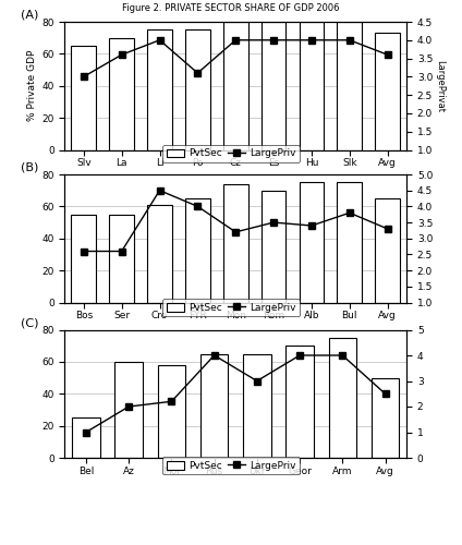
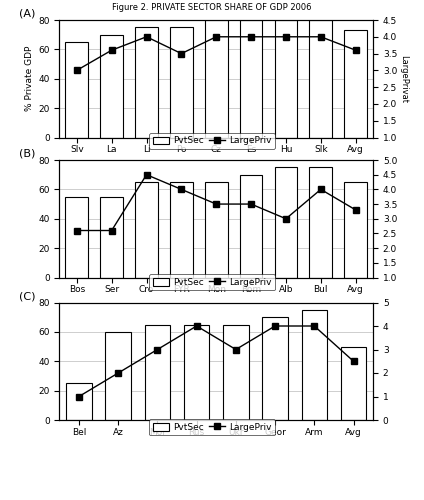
LargePriv/Po: 3.1 -> 3.5
PvtSec/Cro: 61 -> 65
PvtSec/Mon: 74 -> 65
LargePriv/Mon: 3.2 -> 3.5
LargePriv/Alb: 3.4 -> 3.0
LargePriv/Bul: 3.8 -> 4.0
PvtSec/Mol: 58 -> 65
LargePriv/Mol: 2.2 -> 3.0
